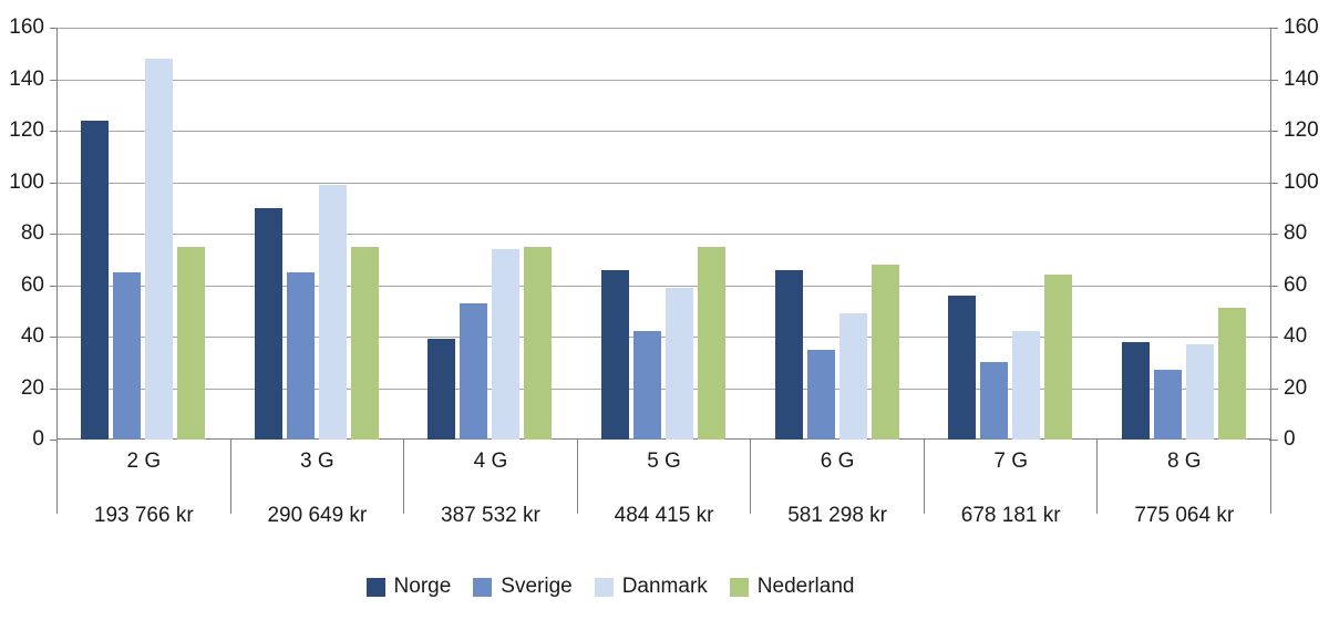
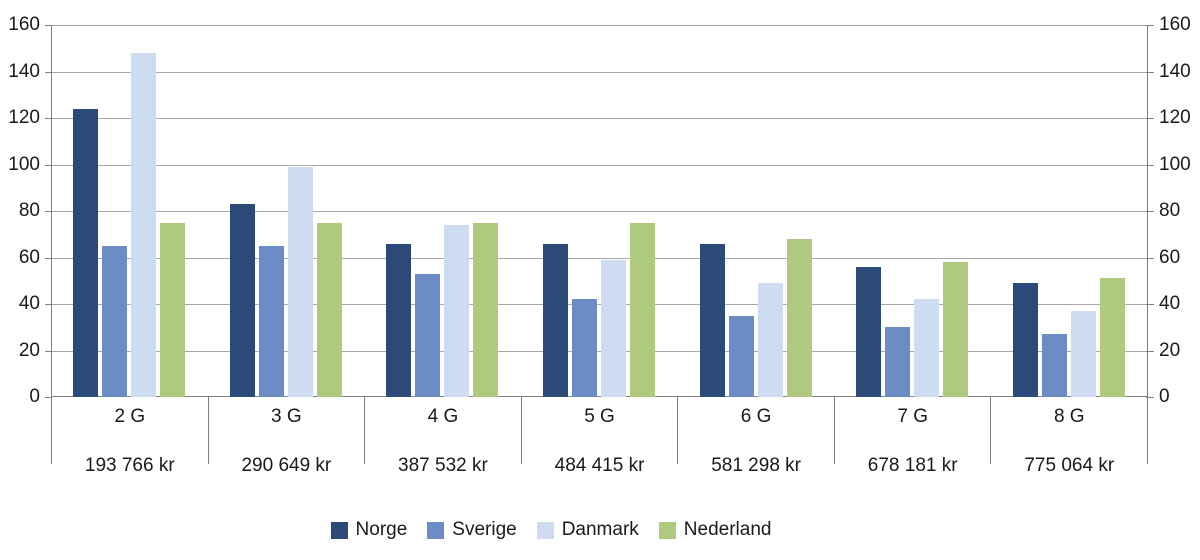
Norge/3 G: 90 -> 83
Norge/4 G: 39 -> 66
Nederland/7 G: 64 -> 58
Norge/8 G: 38 -> 49
